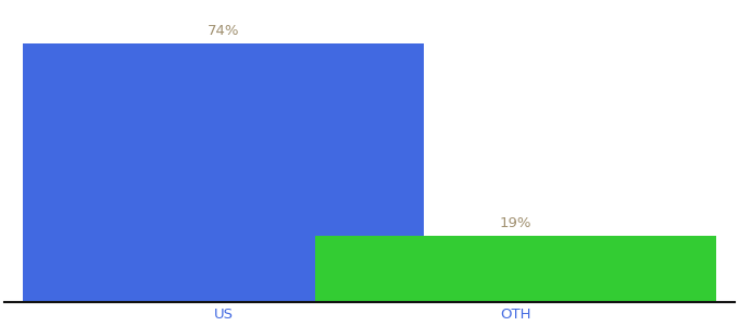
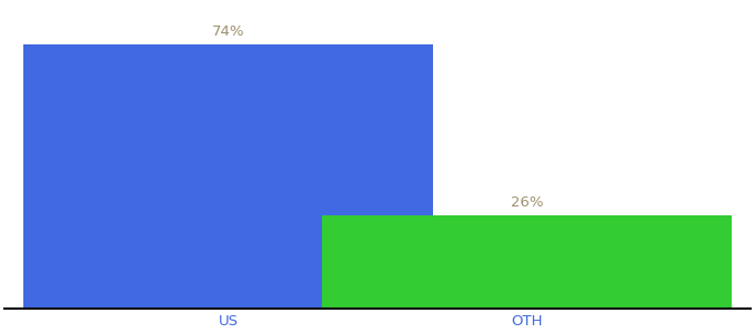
OTH: 19% -> 26%
